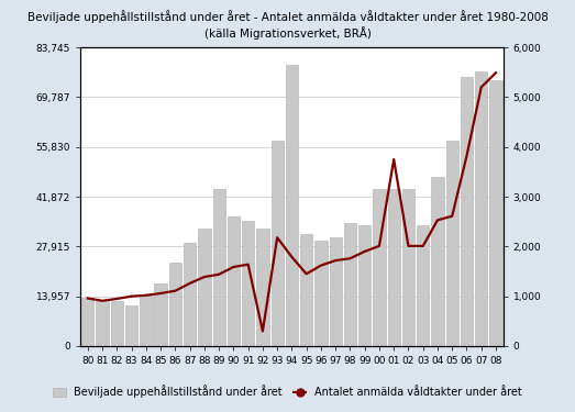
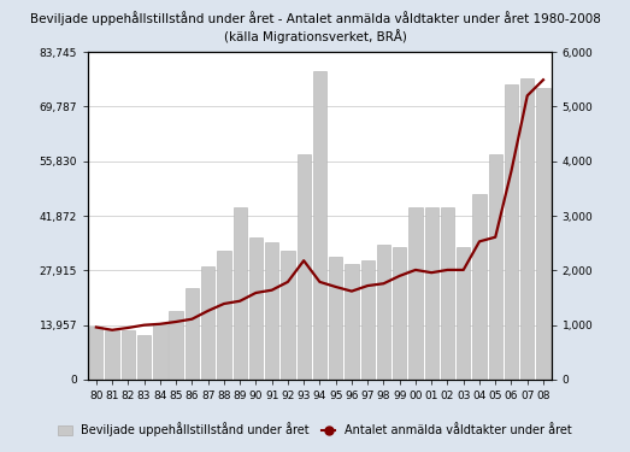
Antalet anmälda våldtakter under året/92: 300 -> 1,790
Antalet anmälda våldtakter under året/95: 1,450 -> 1,700
Antalet anmälda våldtakter under året/01: 3,750 -> 1,960
